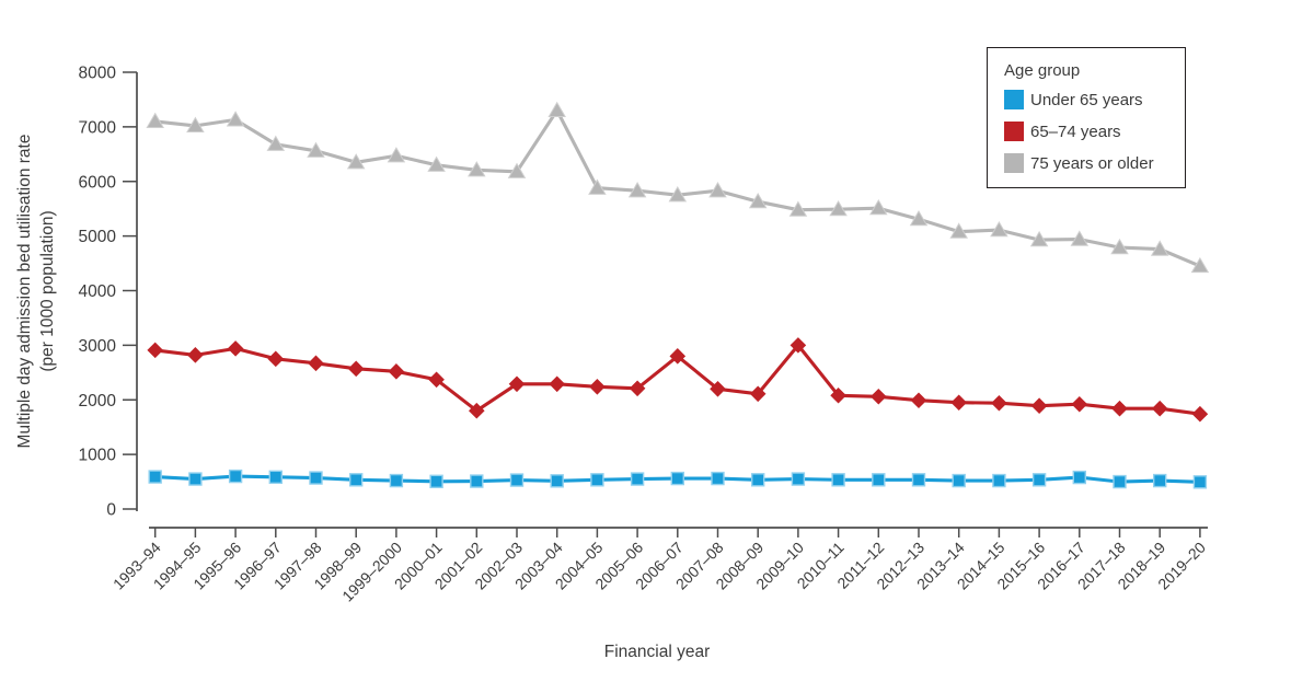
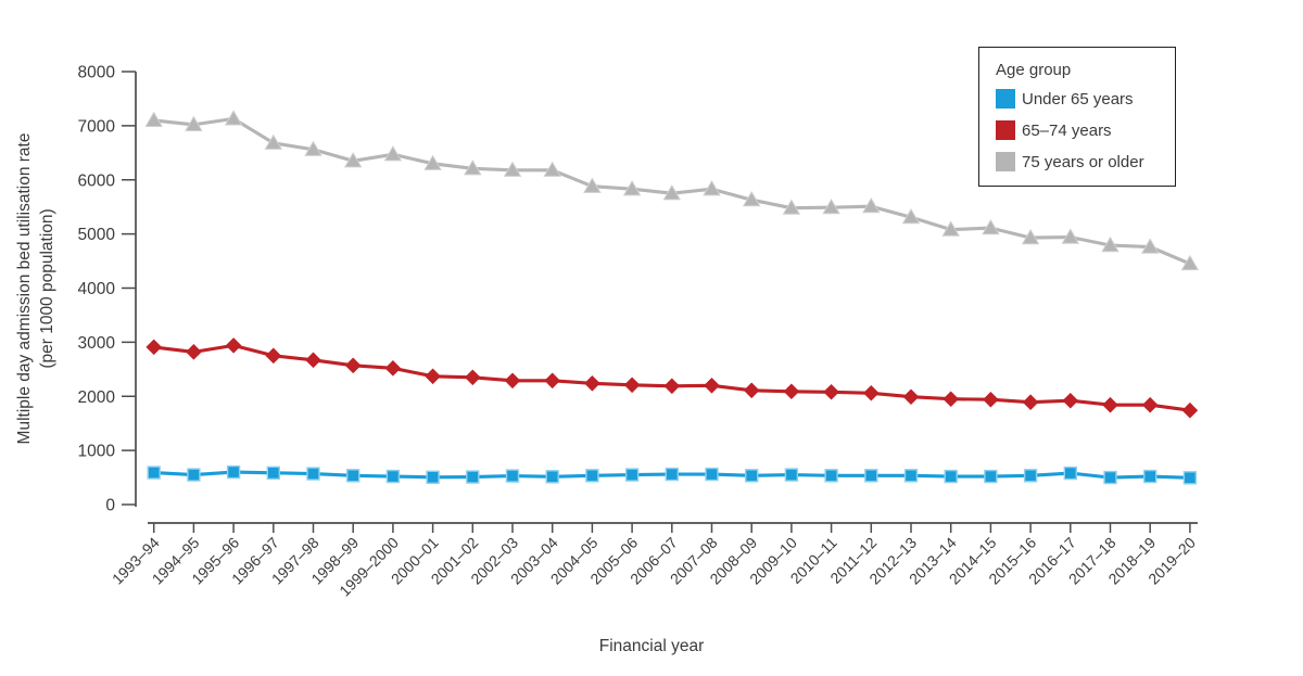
65–74 years/2001–02: 1800 -> 2400
75 years or older/2003–04: 7300 -> 6200
65–74 years/2006–07: 2800 -> 2200
65–74 years/2009–10: 3000 -> 2100
